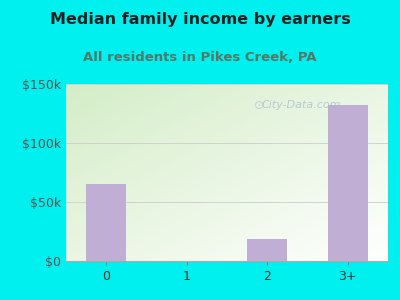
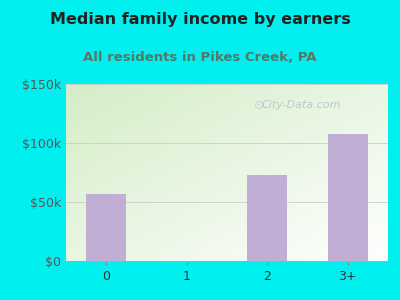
0: $65k -> $57k
2: $19k -> $73k
3+: $132k -> $108k
